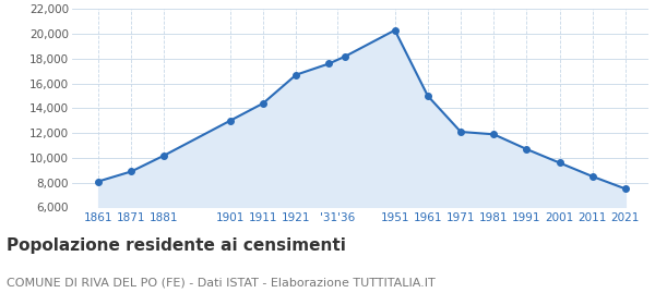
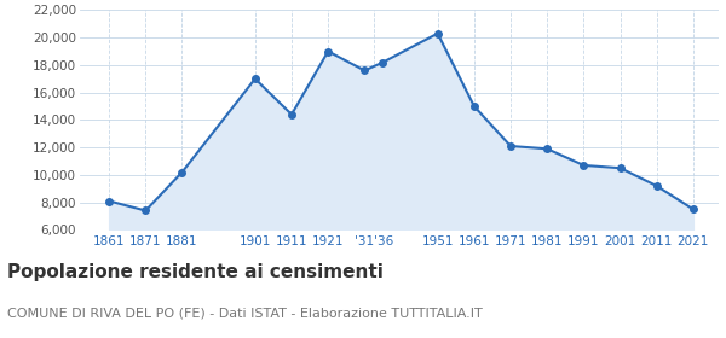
1871: 8,900 -> 7,400
1901: 13,000 -> 17,000
1921: 16,700 -> 19,000
2001: 9,600 -> 10,500
2011: 8,500 -> 9,200
